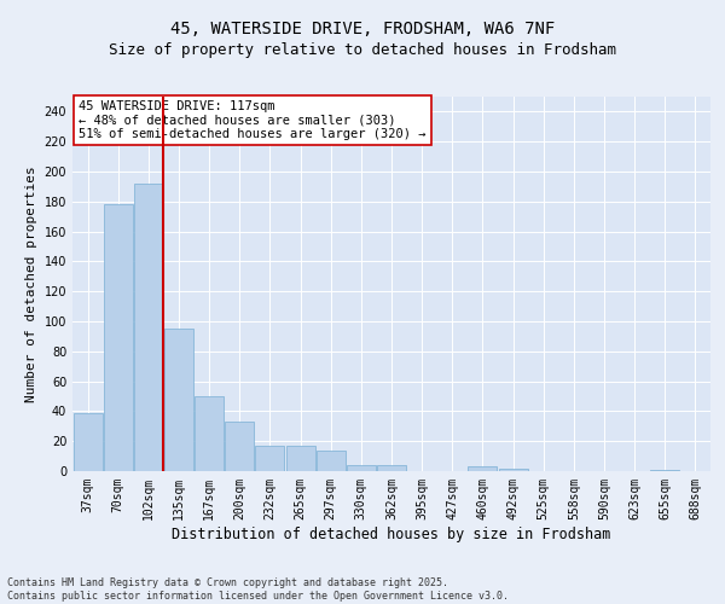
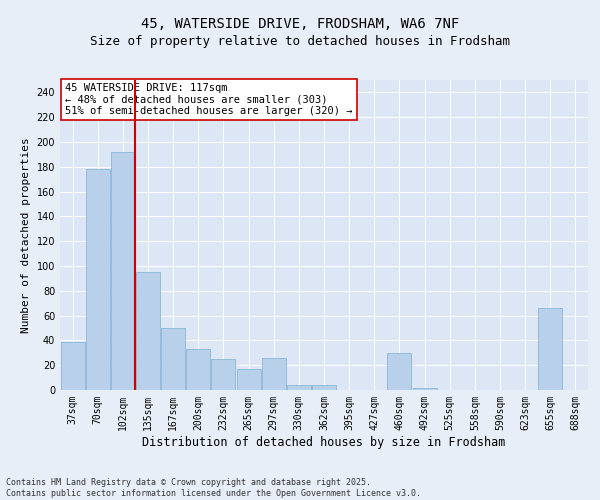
232sqm: 17 -> 25
297sqm: 14 -> 26
460sqm: 3 -> 30
655sqm: 1 -> 66
